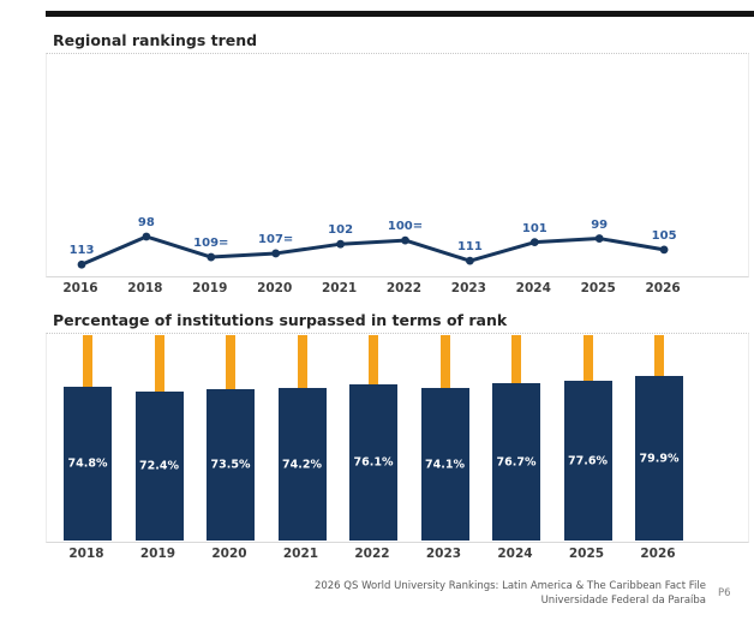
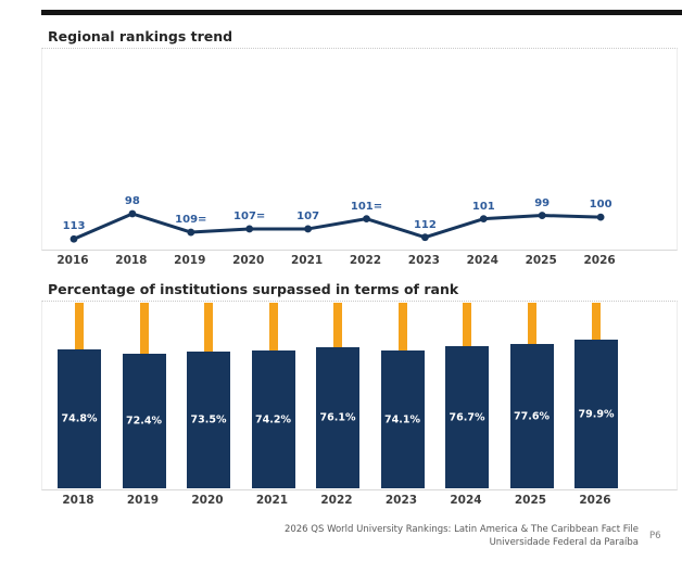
Regional rankings trend/2021: 102 -> 107
Regional rankings trend/2022: 100 -> 101
Regional rankings trend/2023: 111 -> 112
Regional rankings trend/2026: 105 -> 100
